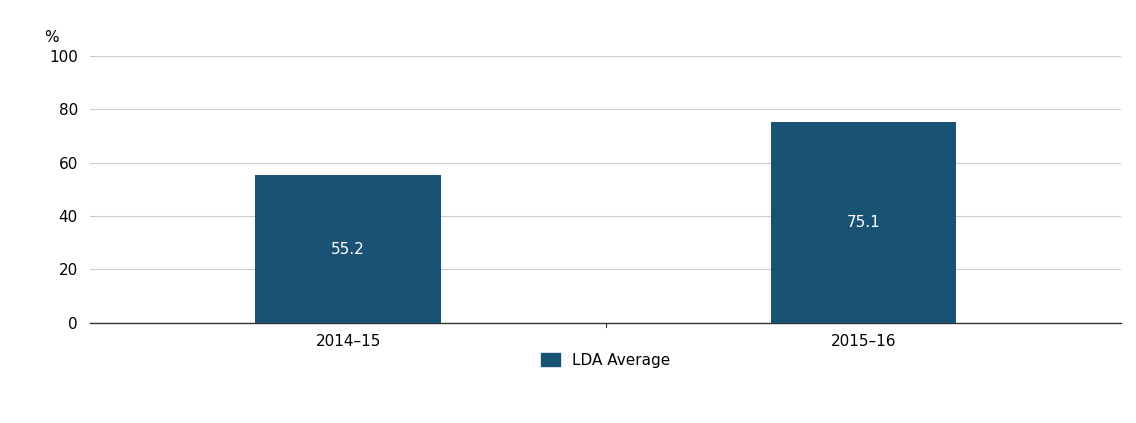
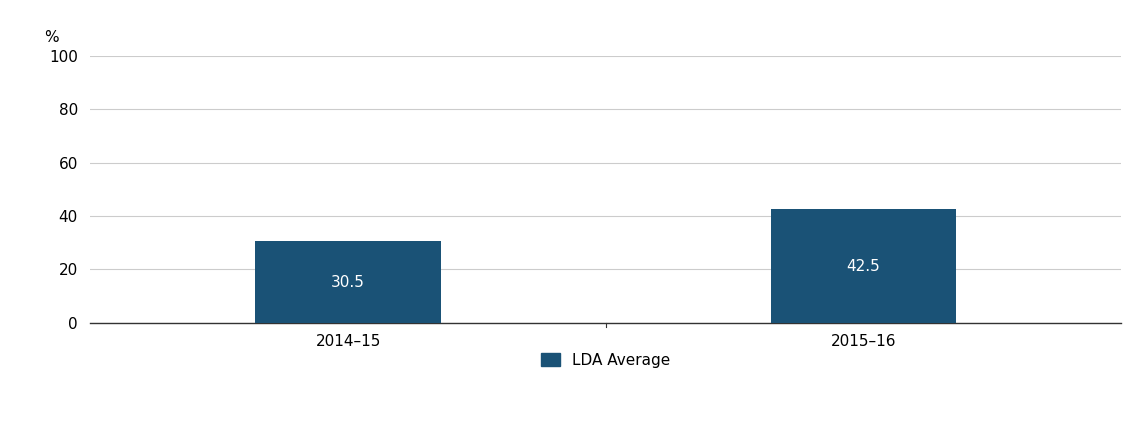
2014–15: 55.2 -> 30.5
2015–16: 75.1 -> 42.5
